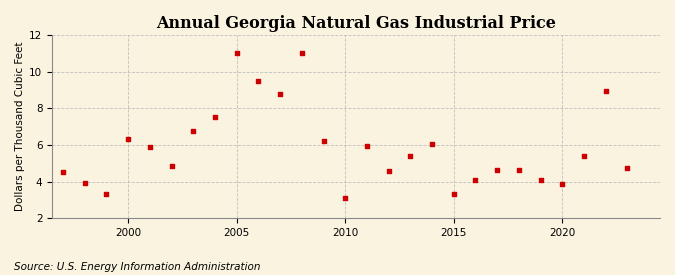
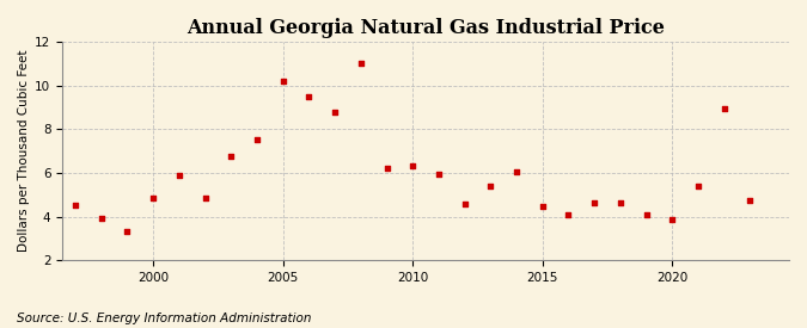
2000: 6.3 -> 4.8
2005: 11.0 -> 10.2
2010: 3.1 -> 6.3
2015: 3.3 -> 4.5
